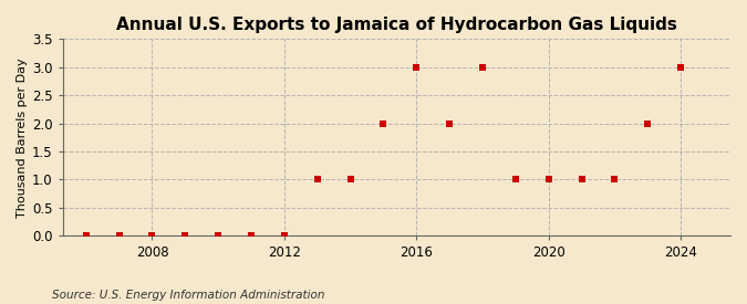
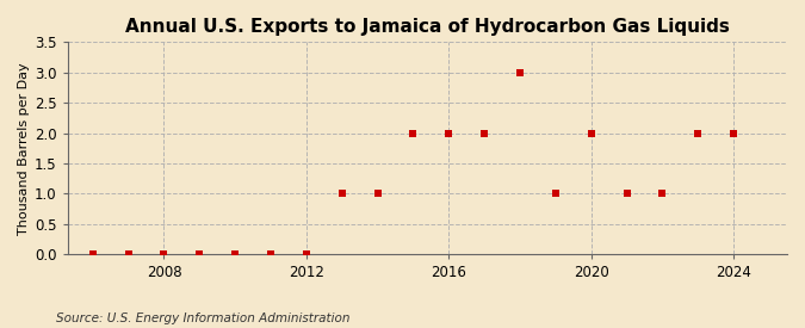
2016: 3 -> 2
2020: 1 -> 2
2024: 3 -> 2
